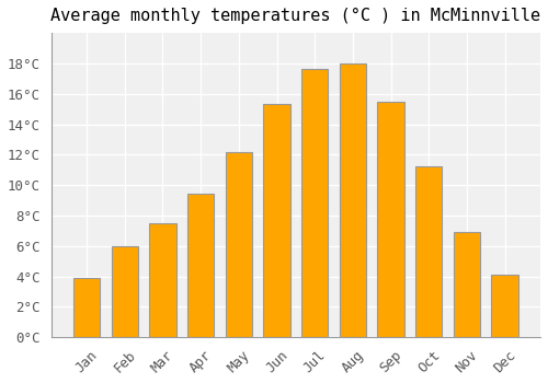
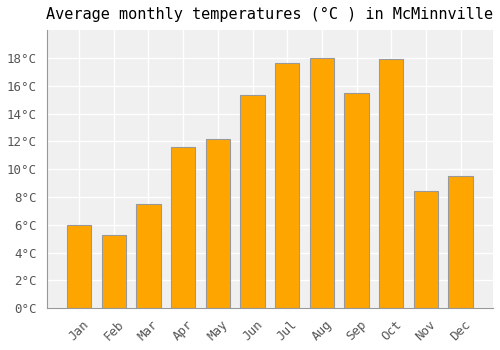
Jan: 3.9°C -> 6.0°C
Feb: 6.0°C -> 5.3°C
Apr: 9.4°C -> 11.6°C
Oct: 11.2°C -> 17.9°C
Nov: 6.9°C -> 8.4°C
Dec: 4.1°C -> 9.5°C
